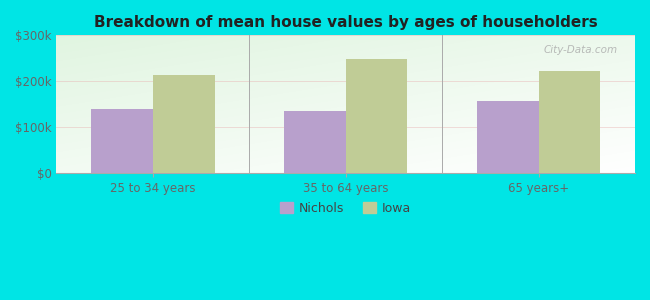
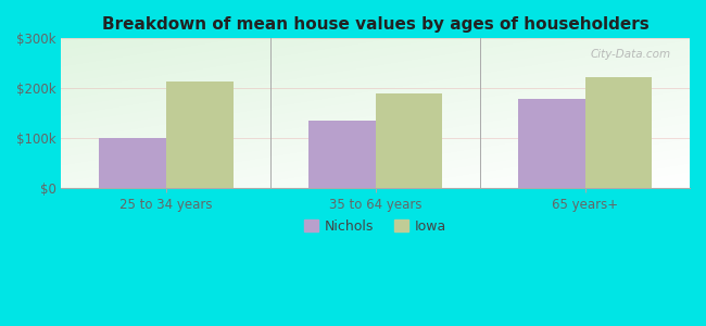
Nichols/25 to 34 years: $140k -> $100k
Iowa/35 to 64 years: $248k -> $190k
Nichols/65 years+: $158k -> $180k
